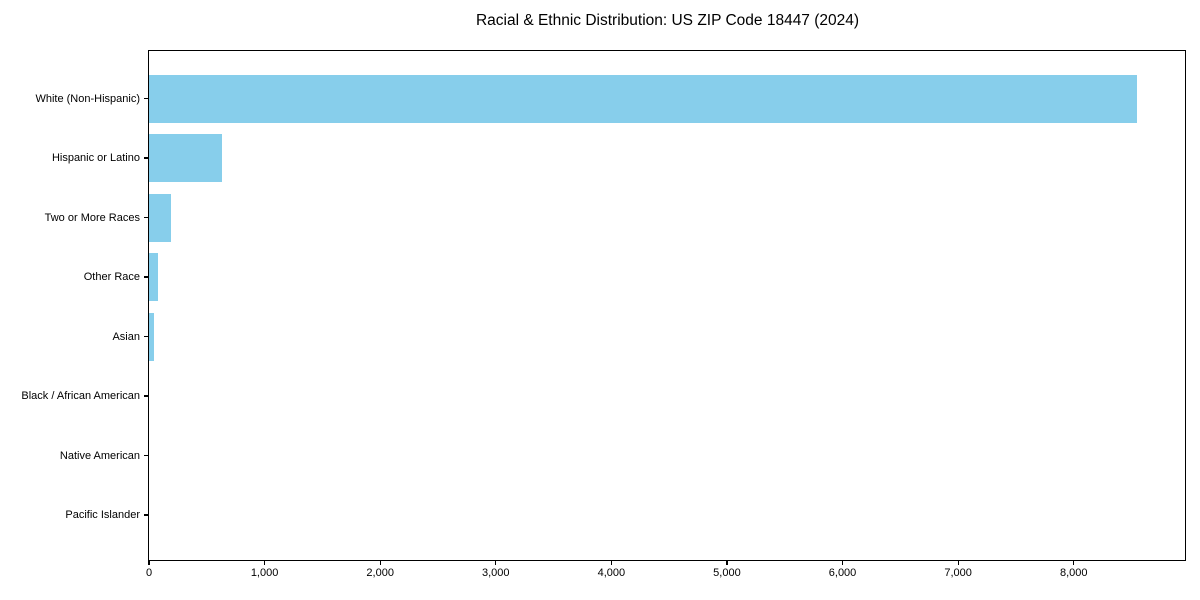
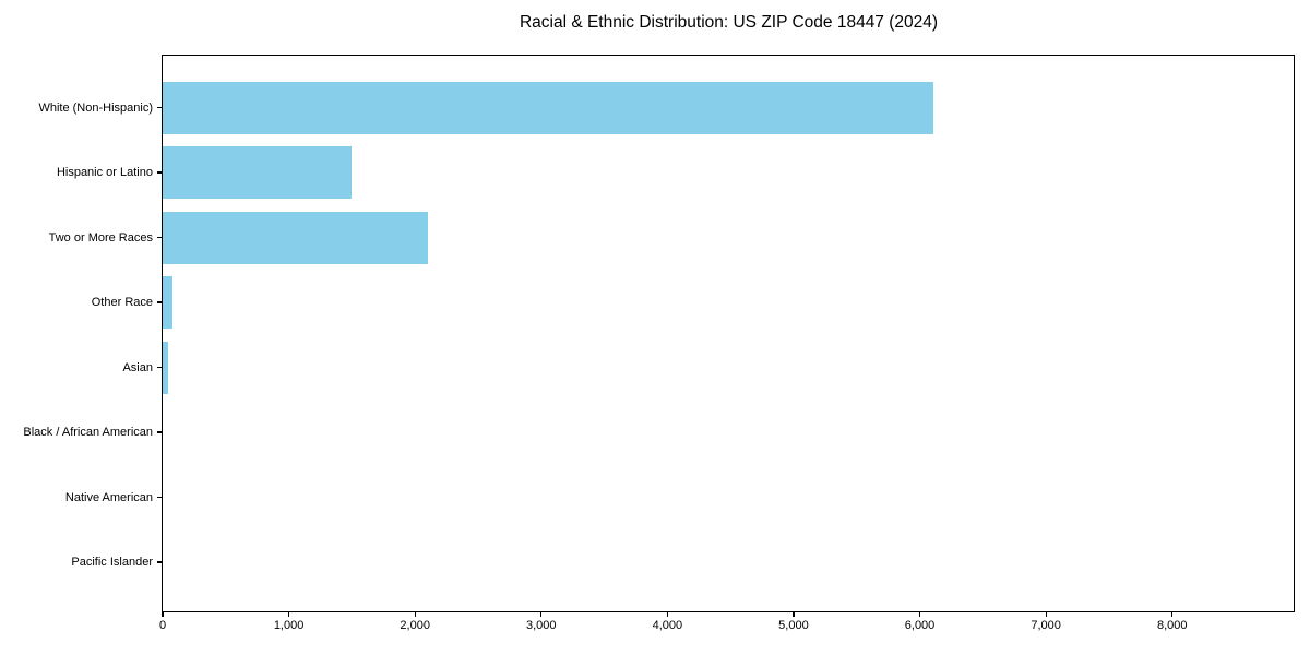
White (Non-Hispanic): 8550 -> 6110
Hispanic or Latino: 630 -> 1500
Two or More Races: 190 -> 2100
